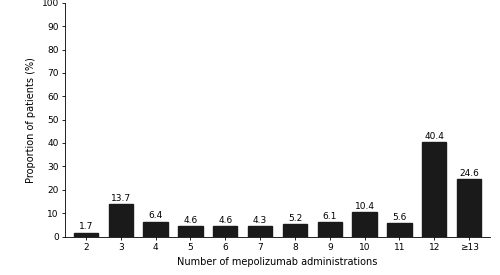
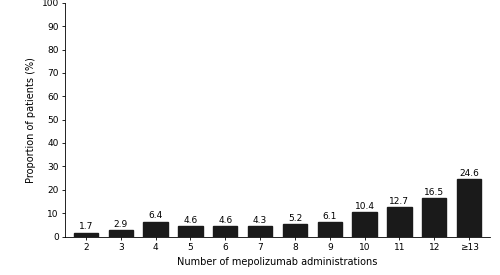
3: 13.7 -> 2.9
11: 5.6 -> 12.7
12: 40.4 -> 16.5
